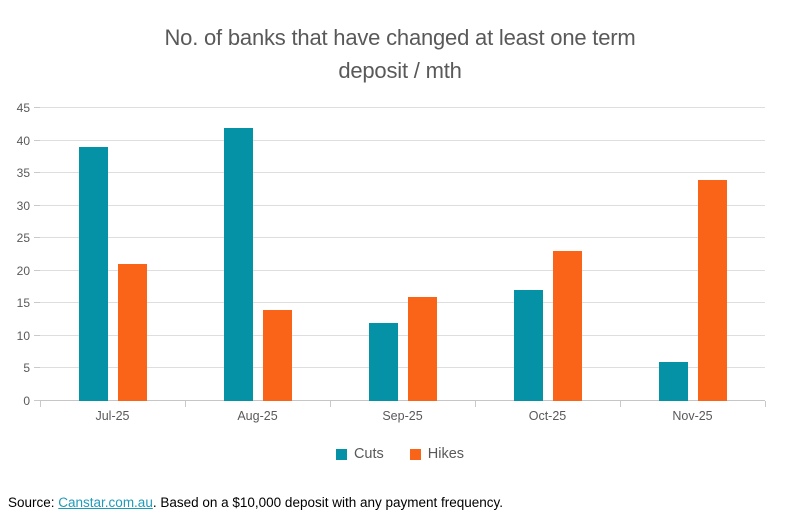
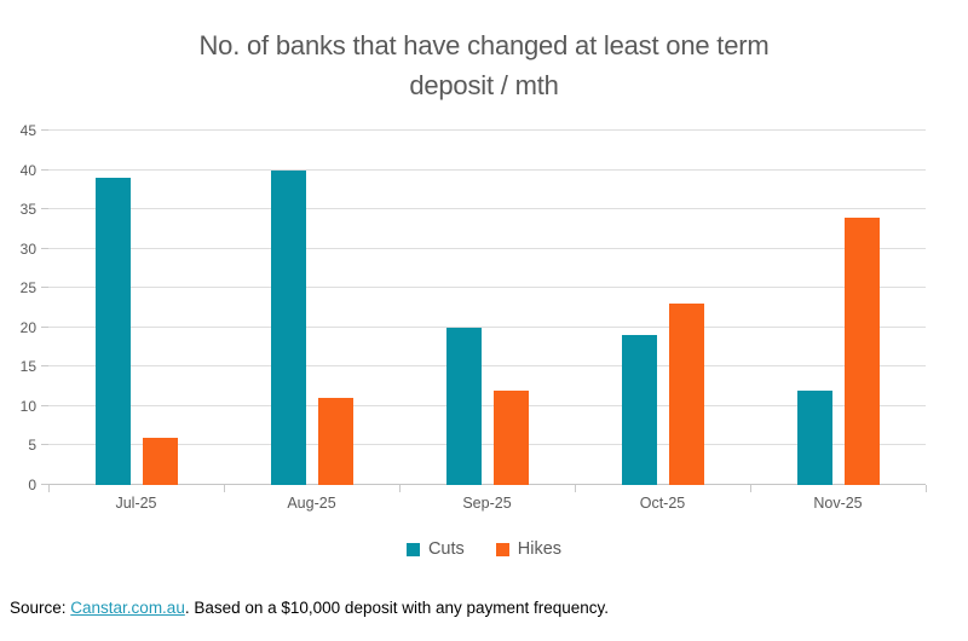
Hikes/Jul-25: 21 -> 6
Cuts/Aug-25: 42 -> 40
Hikes/Aug-25: 14 -> 11
Cuts/Sep-25: 12 -> 20
Hikes/Sep-25: 16 -> 12
Cuts/Oct-25: 17 -> 19
Cuts/Nov-25: 6 -> 12
